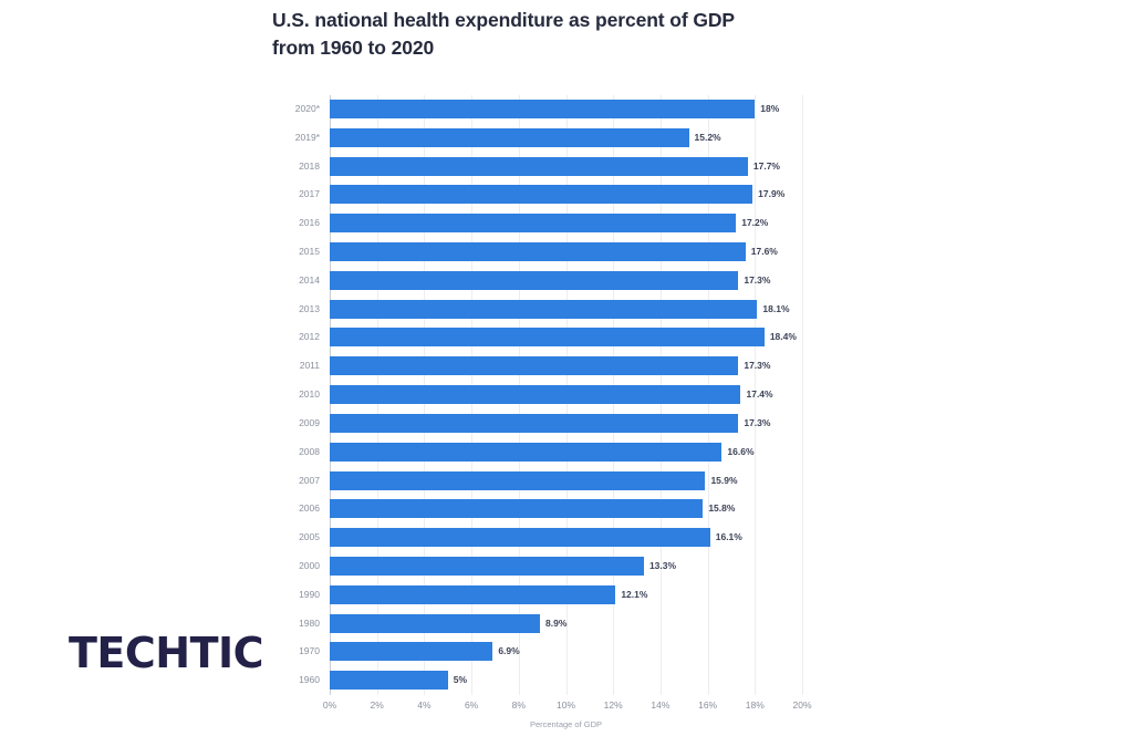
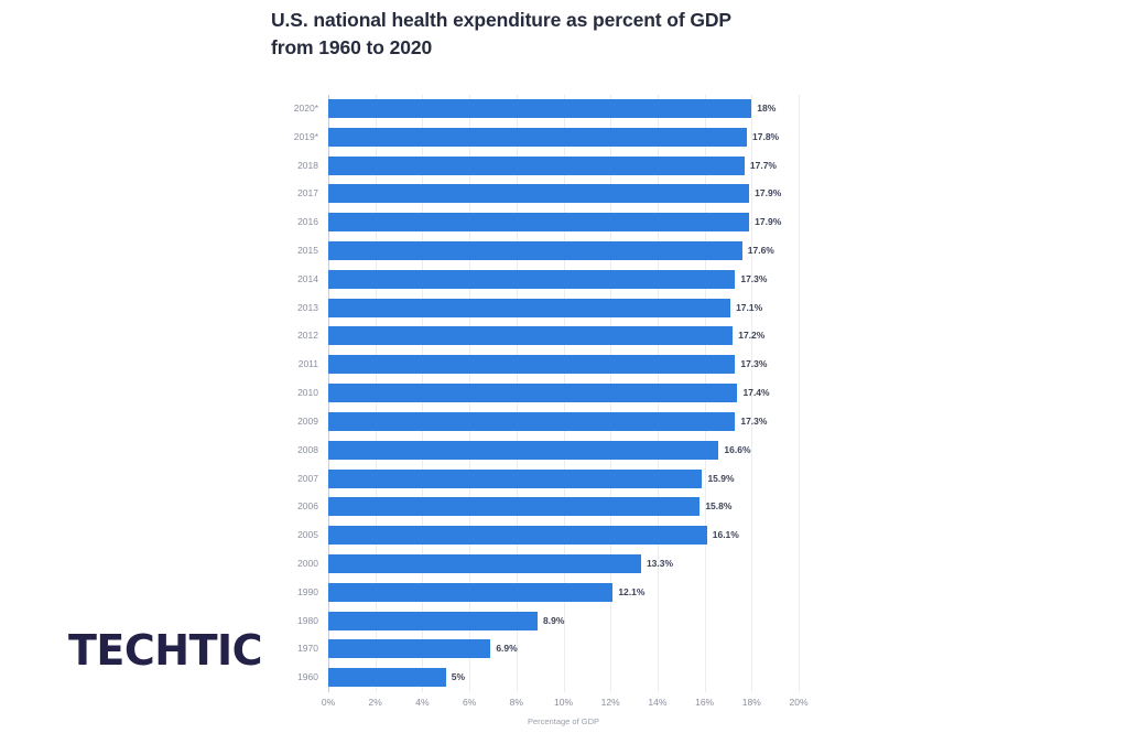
2019*: 15.2% -> 17.8%
2016: 17.2% -> 17.9%
2013: 18.1% -> 17.1%
2012: 18.4% -> 17.2%
